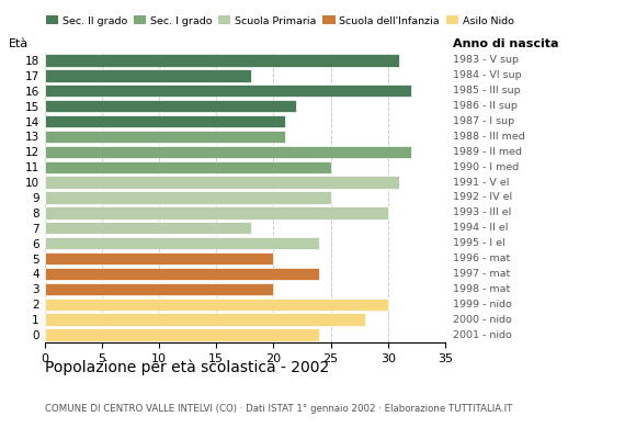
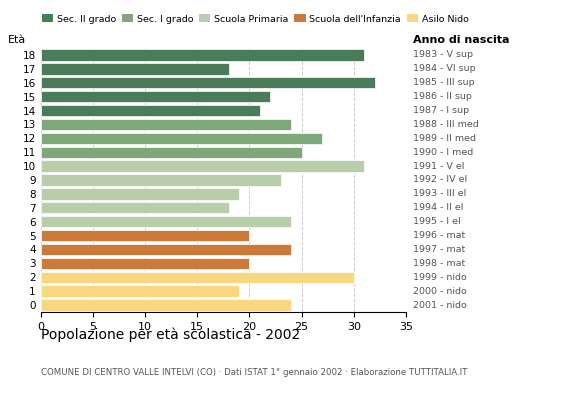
13: 21 -> 24
12: 32 -> 27
9: 25 -> 23
8: 30 -> 19
1: 28 -> 19
